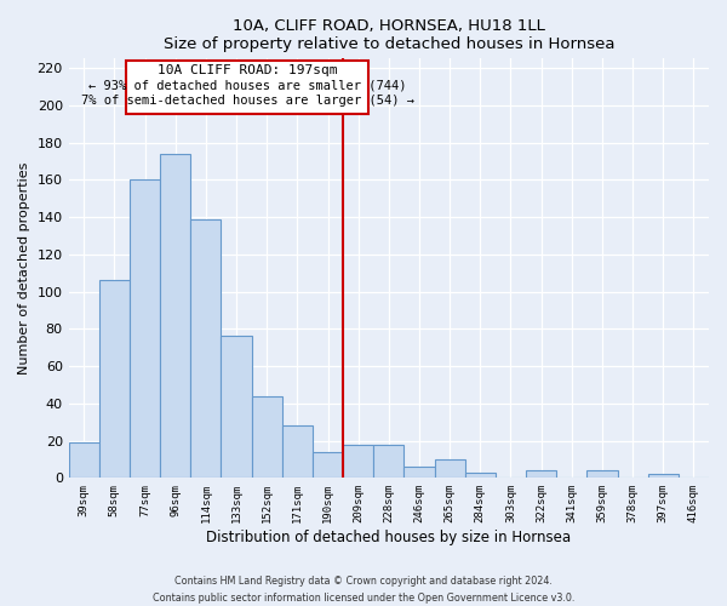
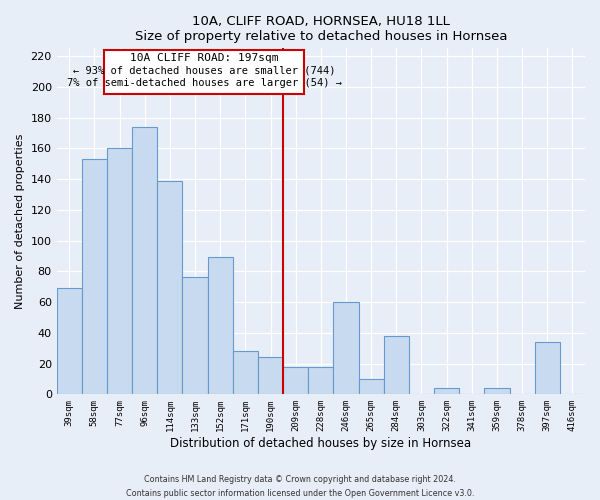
39sqm: 19 -> 69
58sqm: 106 -> 153
152sqm: 44 -> 89
190sqm: 14 -> 24
246sqm: 6 -> 60
284sqm: 3 -> 38
397sqm: 2 -> 34
